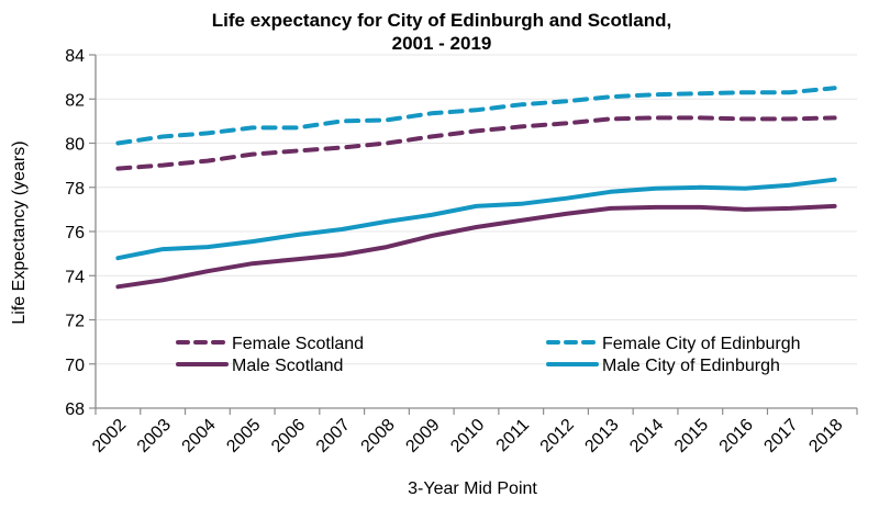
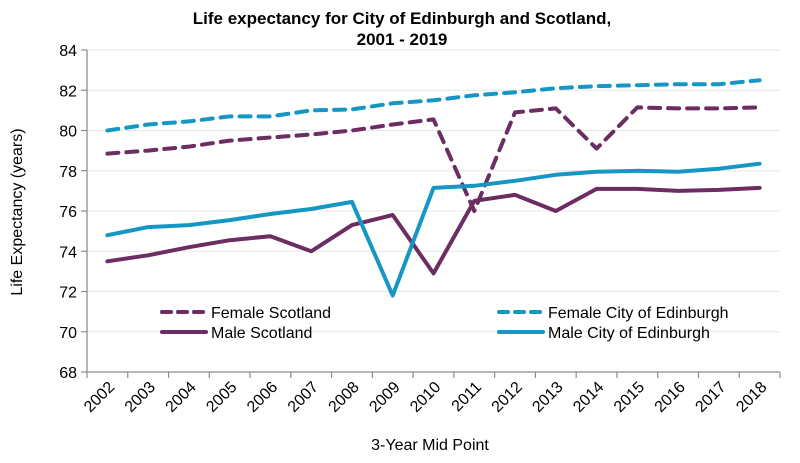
Male Scotland/2007: 75.0 -> 74.0
Male City of Edinburgh/2009: 76.8 -> 71.8
Male Scotland/2010: 76.2 -> 72.9
Female Scotland/2011: 80.8 -> 76.0
Male Scotland/2013: 77.0 -> 76.0
Female Scotland/2014: 81.2 -> 79.1
